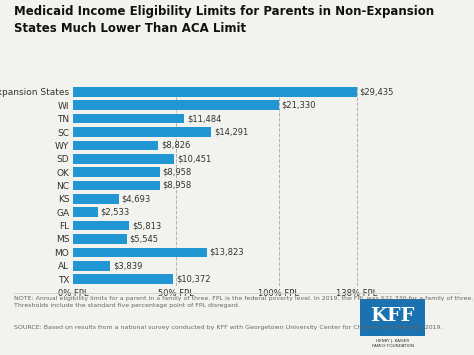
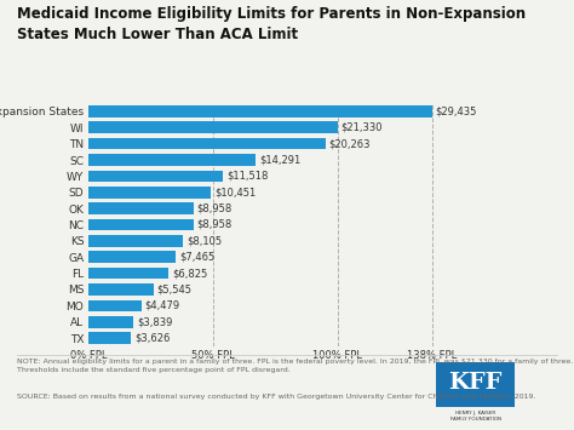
TN: $11,484 -> $20,263
WY: $8,826 -> $11,518
KS: $4,693 -> $8,105
GA: $2,533 -> $7,465
FL: $5,813 -> $6,825
MO: $13,823 -> $4,479
TX: $10,372 -> $3,626
